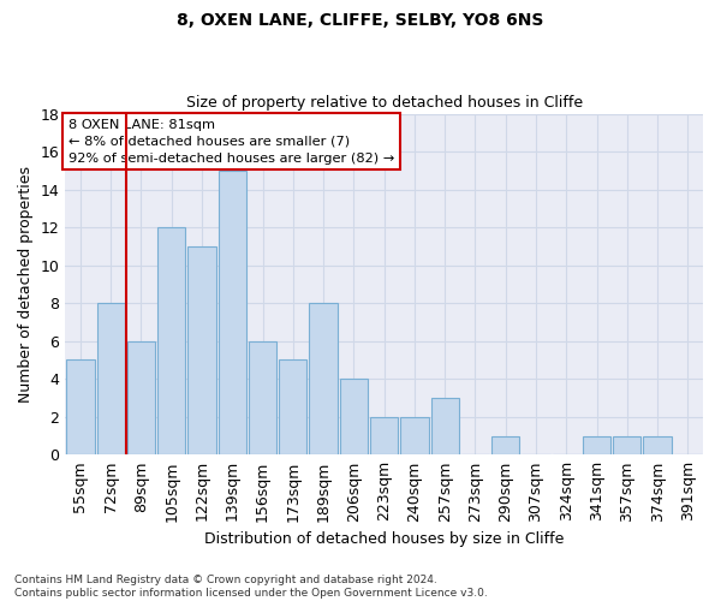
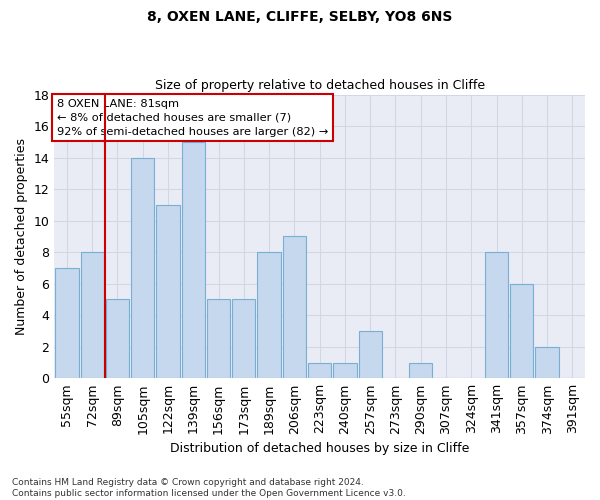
55sqm: 5 -> 7
89sqm: 6 -> 5
105sqm: 12 -> 14
156sqm: 6 -> 5
206sqm: 4 -> 9
223sqm: 2 -> 1
240sqm: 2 -> 1
341sqm: 1 -> 8
357sqm: 1 -> 6
374sqm: 1 -> 2
